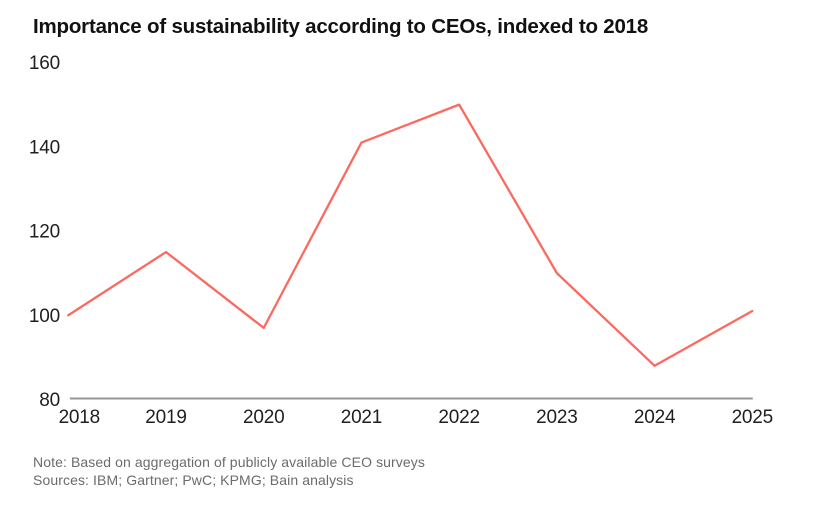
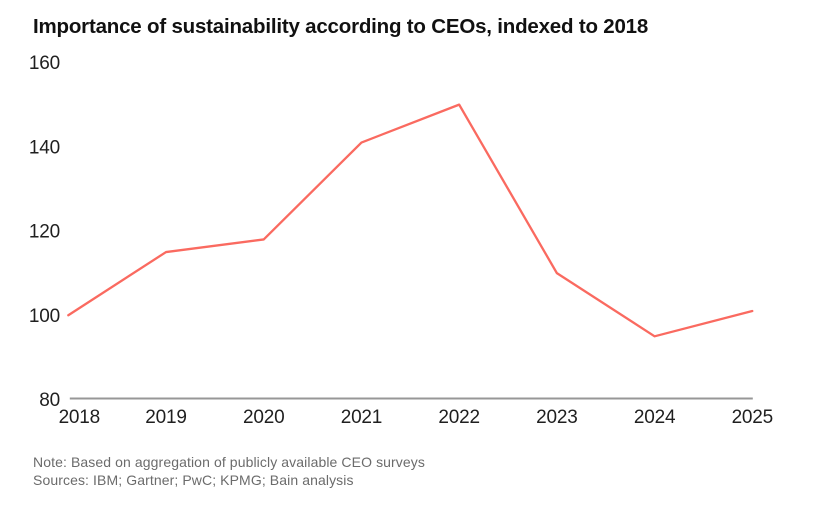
2020: 97 -> 118
2024: 88 -> 95
